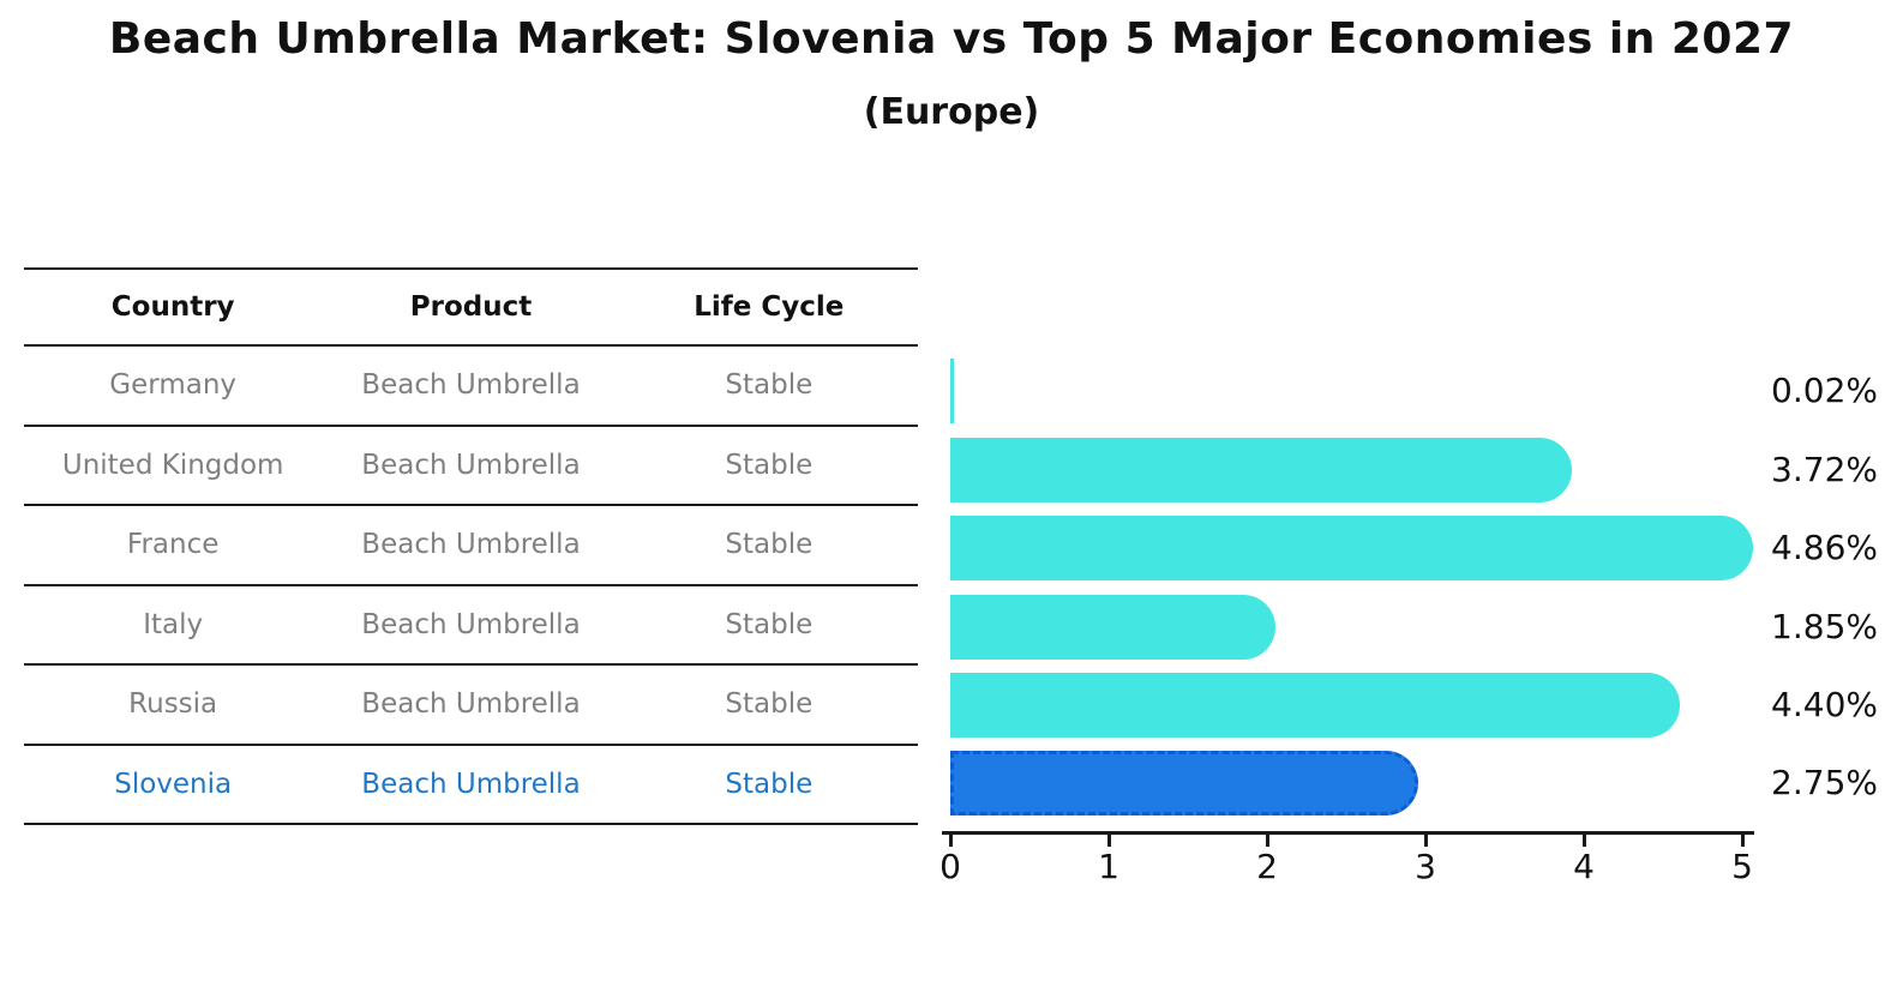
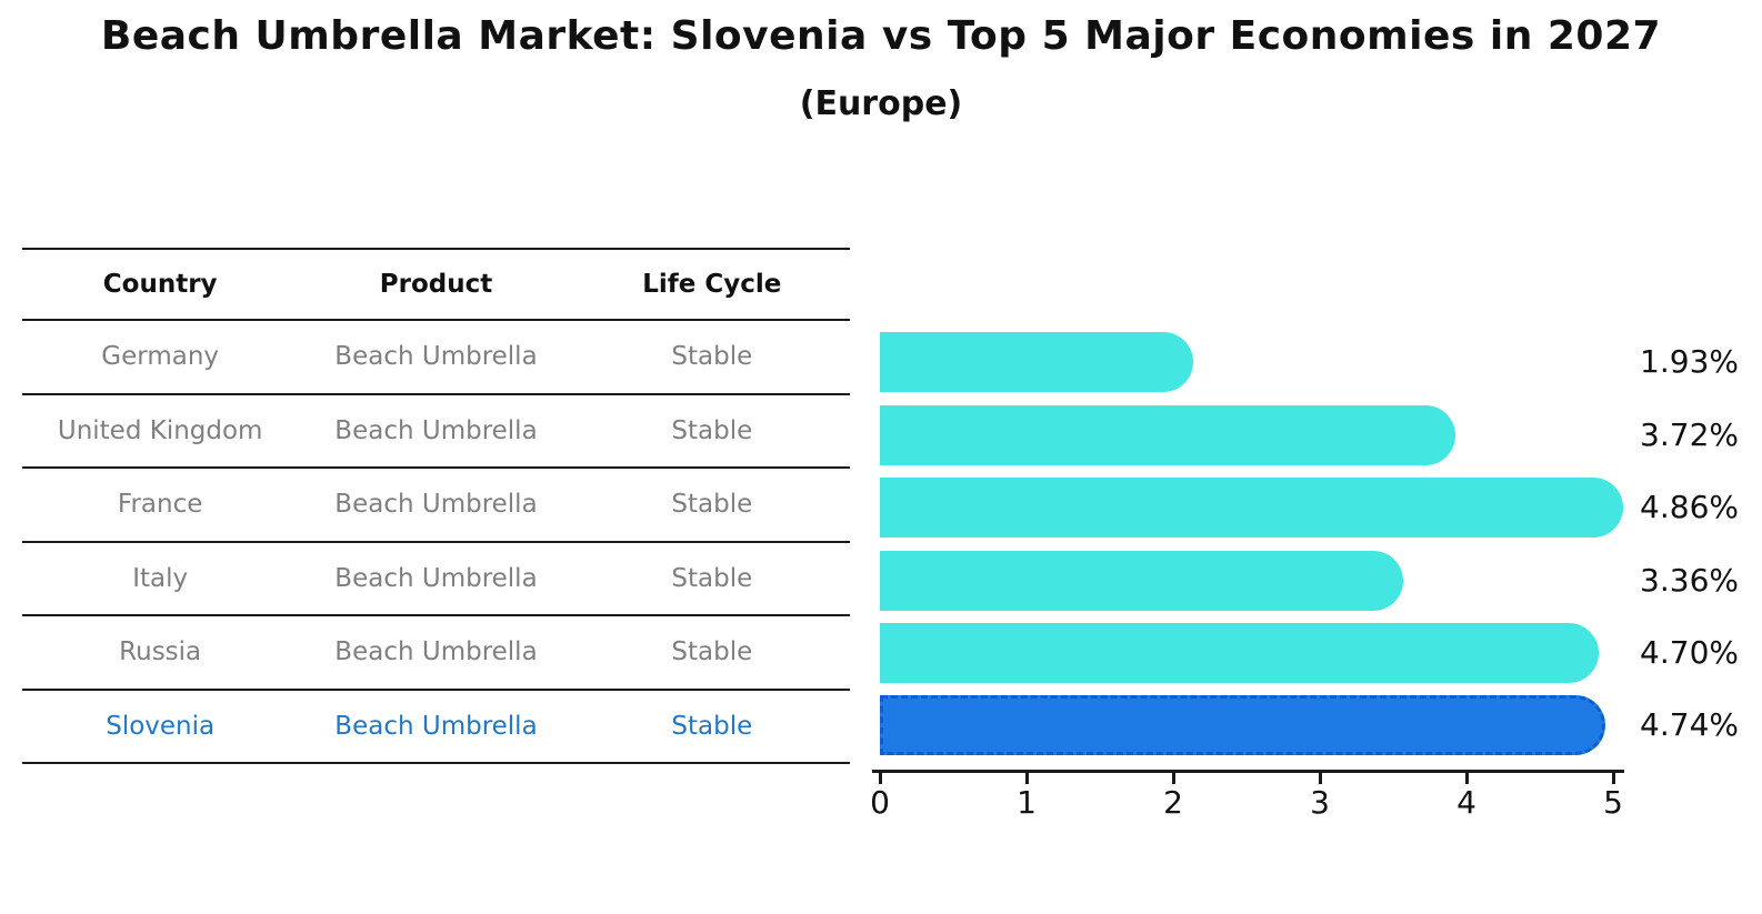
Germany: 0.02% -> 1.93%
Italy: 1.85% -> 3.36%
Russia: 4.40% -> 4.70%
Slovenia: 2.75% -> 4.74%
